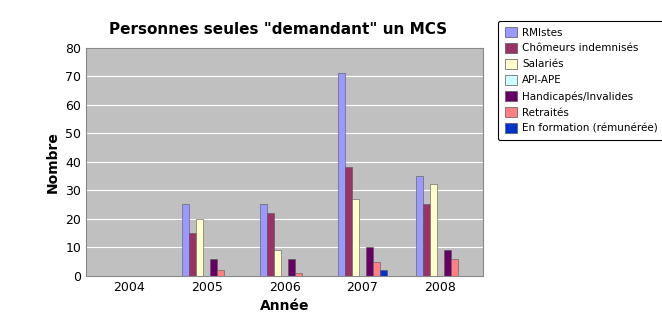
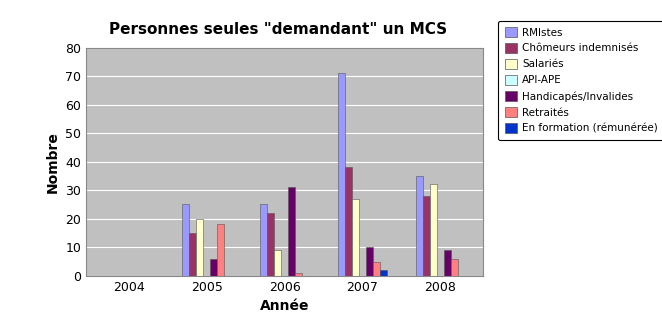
Retraités/2005: 2 -> 18
Handicapés/Invalides/2006: 6 -> 31
Chômeurs indemnisés/2008: 25 -> 28
